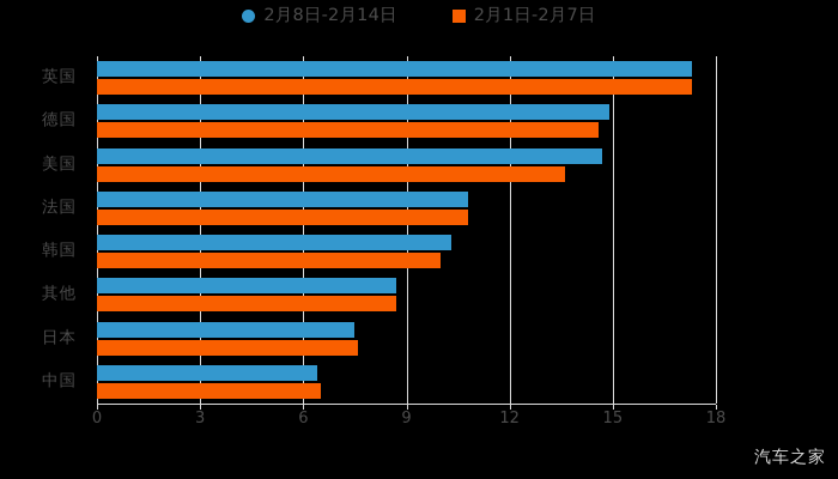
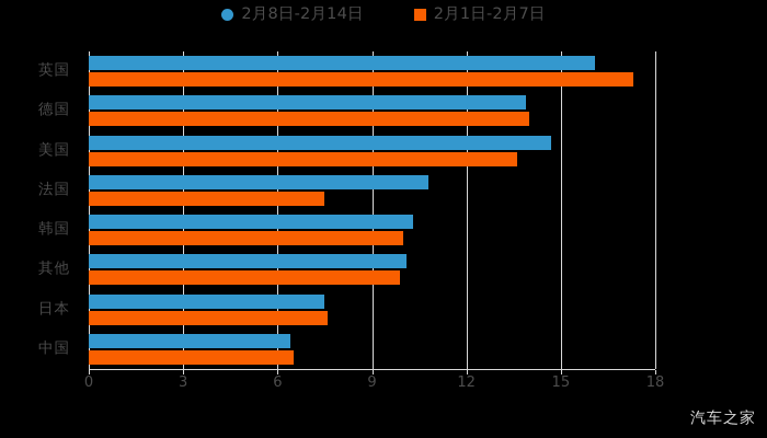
2月8日-2月14日/英国: 17.3 -> 16.1
2月8日-2月14日/德国: 14.9 -> 13.9
2月1日-2月7日/德国: 14.6 -> 14.0
2月1日-2月7日/法国: 10.8 -> 7.5
2月8日-2月14日/其他: 8.7 -> 10.1
2月1日-2月7日/其他: 8.7 -> 9.9
